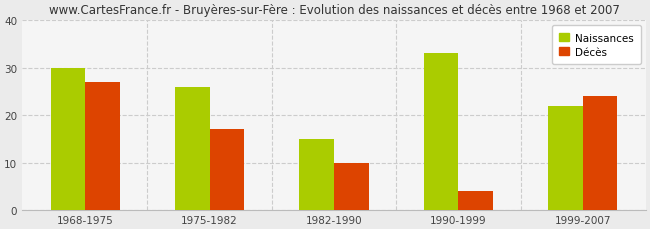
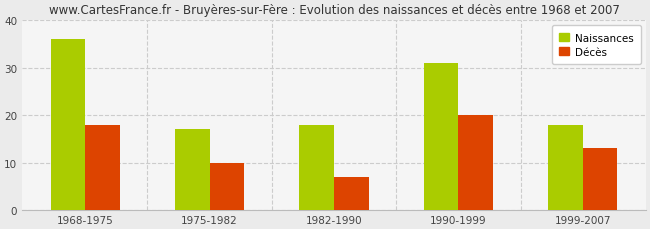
Naissances/1968-1975: 30 -> 36
Décès/1968-1975: 27 -> 18
Naissances/1975-1982: 26 -> 17
Décès/1975-1982: 17 -> 10
Naissances/1982-1990: 15 -> 18
Décès/1982-1990: 10 -> 7
Naissances/1990-1999: 33 -> 31
Décès/1990-1999: 4 -> 20
Naissances/1999-2007: 22 -> 18
Décès/1999-2007: 24 -> 13
